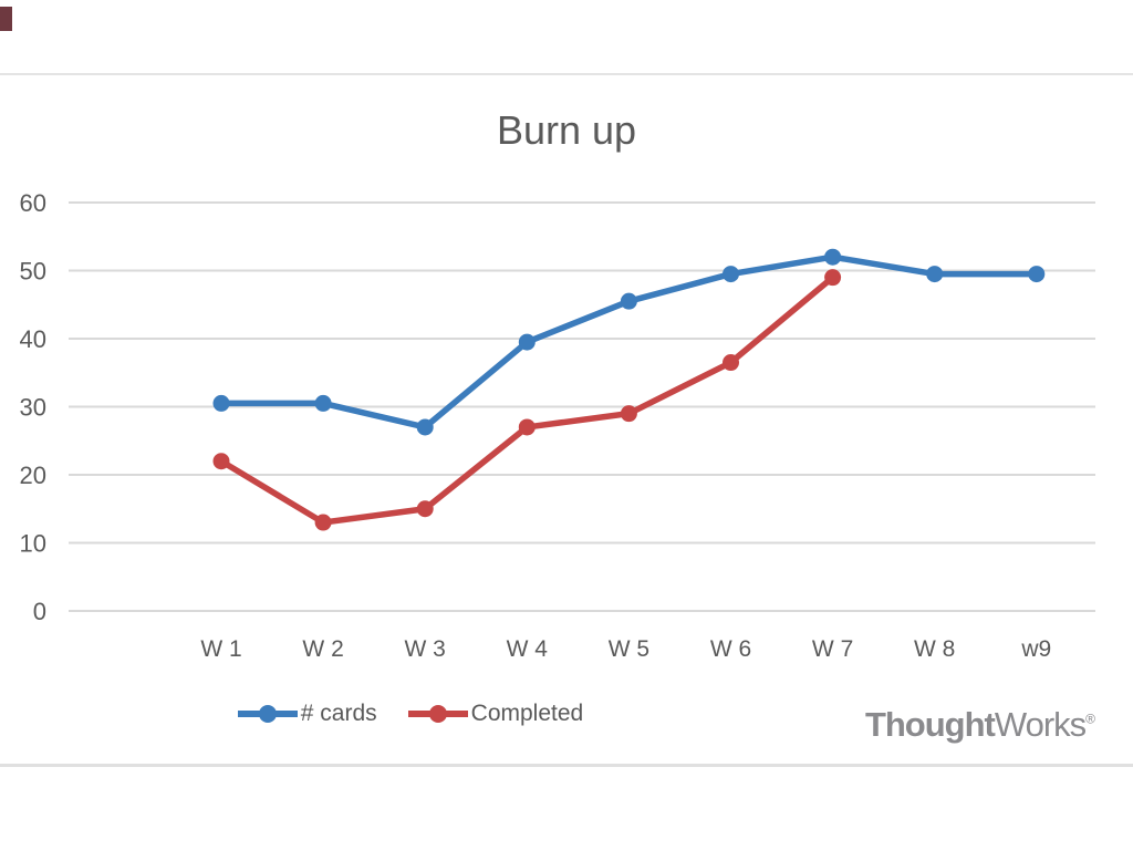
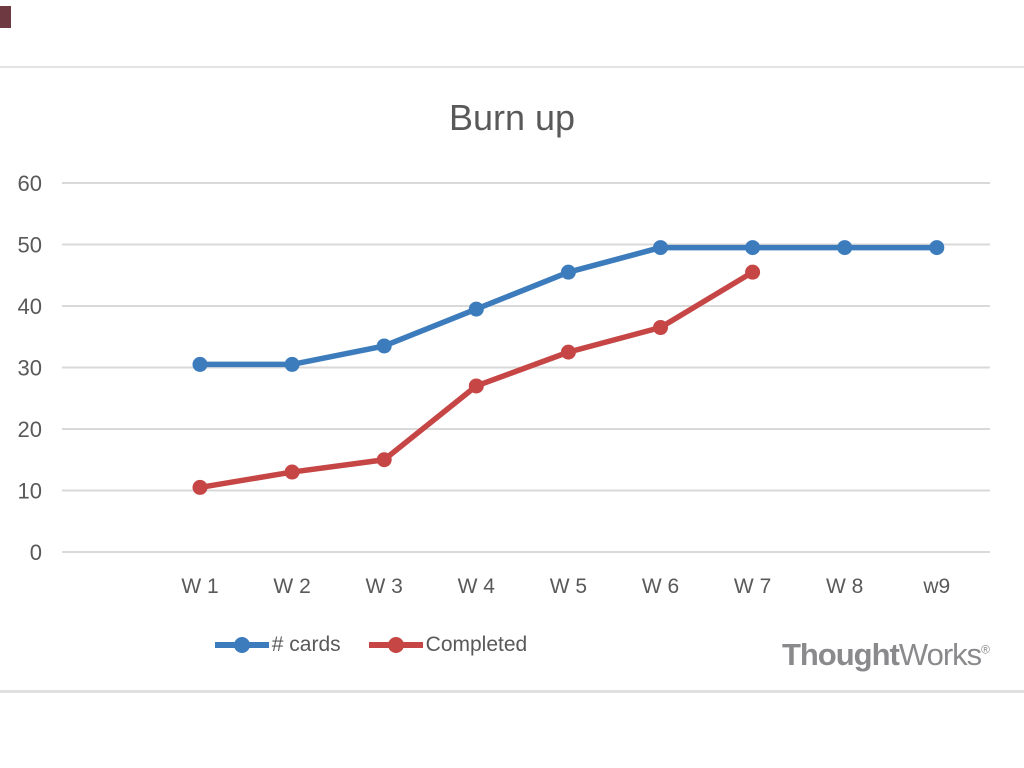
Completed/W 1: 22 -> 10
# cards/W 3: 27 -> 34
Completed/W 5: 29 -> 32
# cards/W 7: 52 -> 50
Completed/W 7: 49 -> 46
